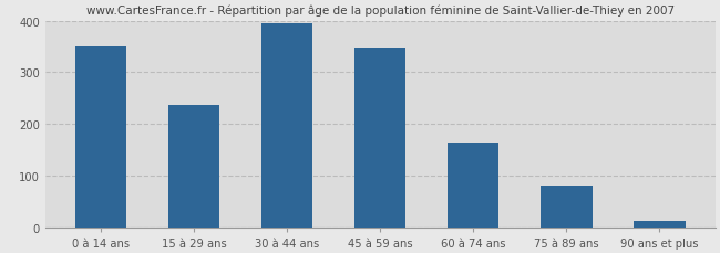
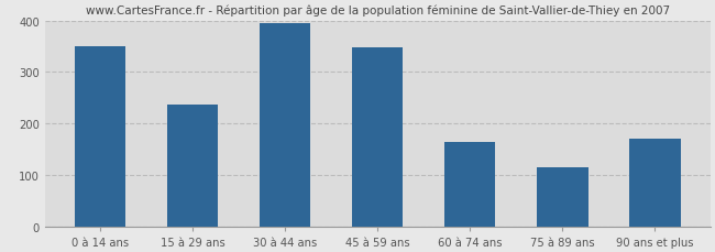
75 à 89 ans: 80 -> 115
90 ans et plus: 13 -> 170
